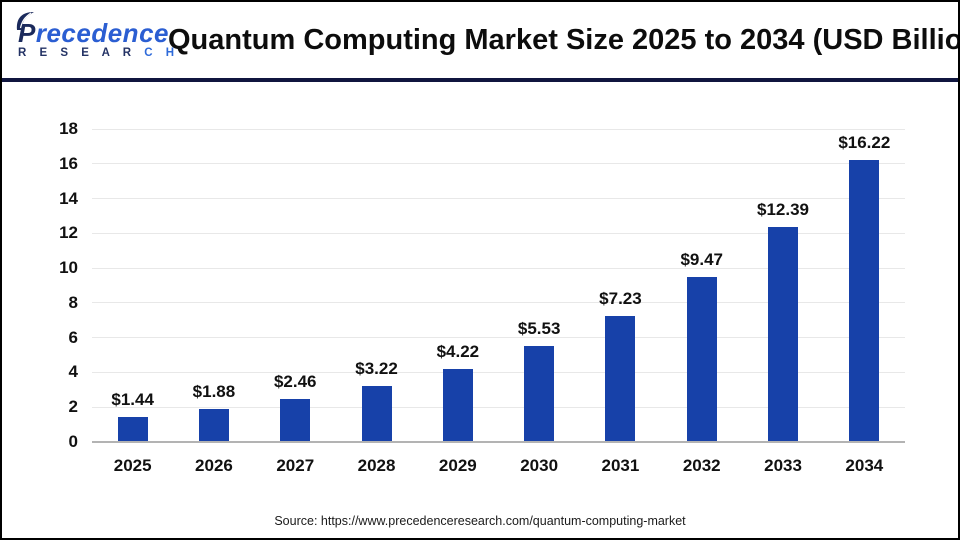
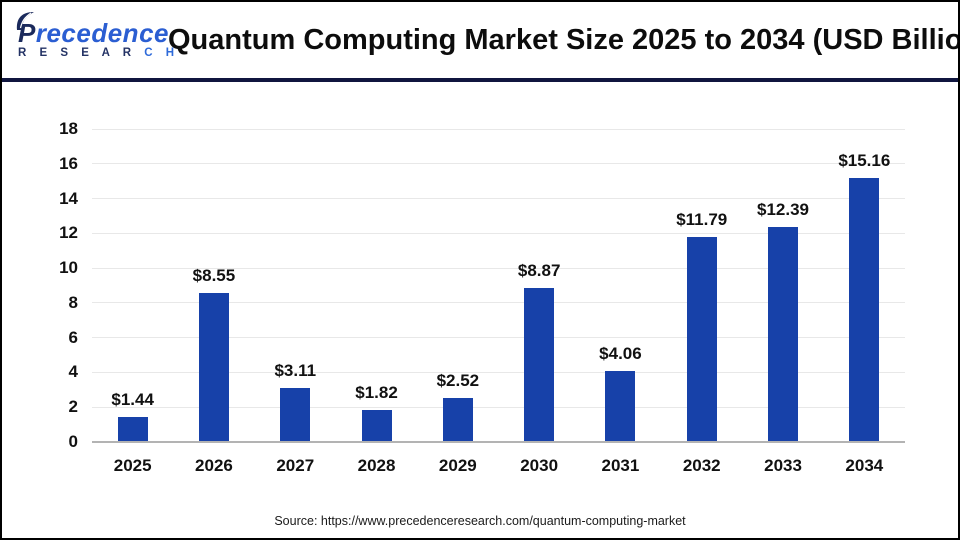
2026: $1.88 -> $8.55
2027: $2.46 -> $3.11
2028: $3.22 -> $1.82
2029: $4.22 -> $2.52
2030: $5.53 -> $8.87
2031: $7.23 -> $4.06
2032: $9.47 -> $11.79
2034: $16.22 -> $15.16
